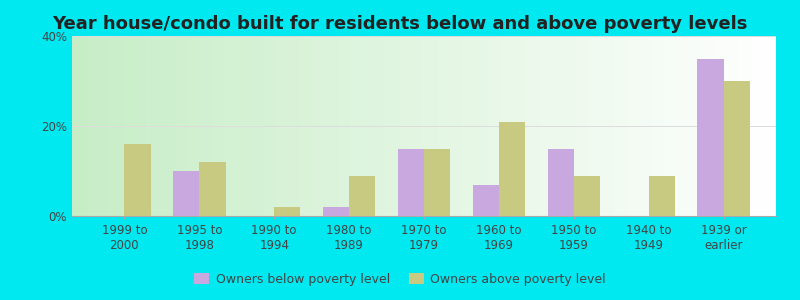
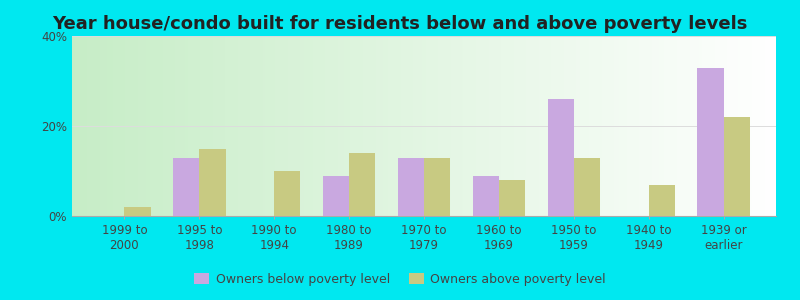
Owners above poverty level/1999 to 2000: 16% -> 2%
Owners below poverty level/1995 to 1998: 10% -> 13%
Owners above poverty level/1995 to 1998: 12% -> 15%
Owners above poverty level/1990 to 1994: 2% -> 10%
Owners below poverty level/1980 to 1989: 2% -> 9%
Owners above poverty level/1980 to 1989: 9% -> 14%
Owners below poverty level/1970 to 1979: 15% -> 13%
Owners above poverty level/1970 to 1979: 15% -> 13%
Owners below poverty level/1960 to 1969: 7% -> 9%
Owners above poverty level/1960 to 1969: 21% -> 8%
Owners below poverty level/1950 to 1959: 15% -> 26%
Owners above poverty level/1950 to 1959: 9% -> 13%
Owners above poverty level/1940 to 1949: 9% -> 7%
Owners below poverty level/1939 or earlier: 35% -> 33%
Owners above poverty level/1939 or earlier: 30% -> 22%
